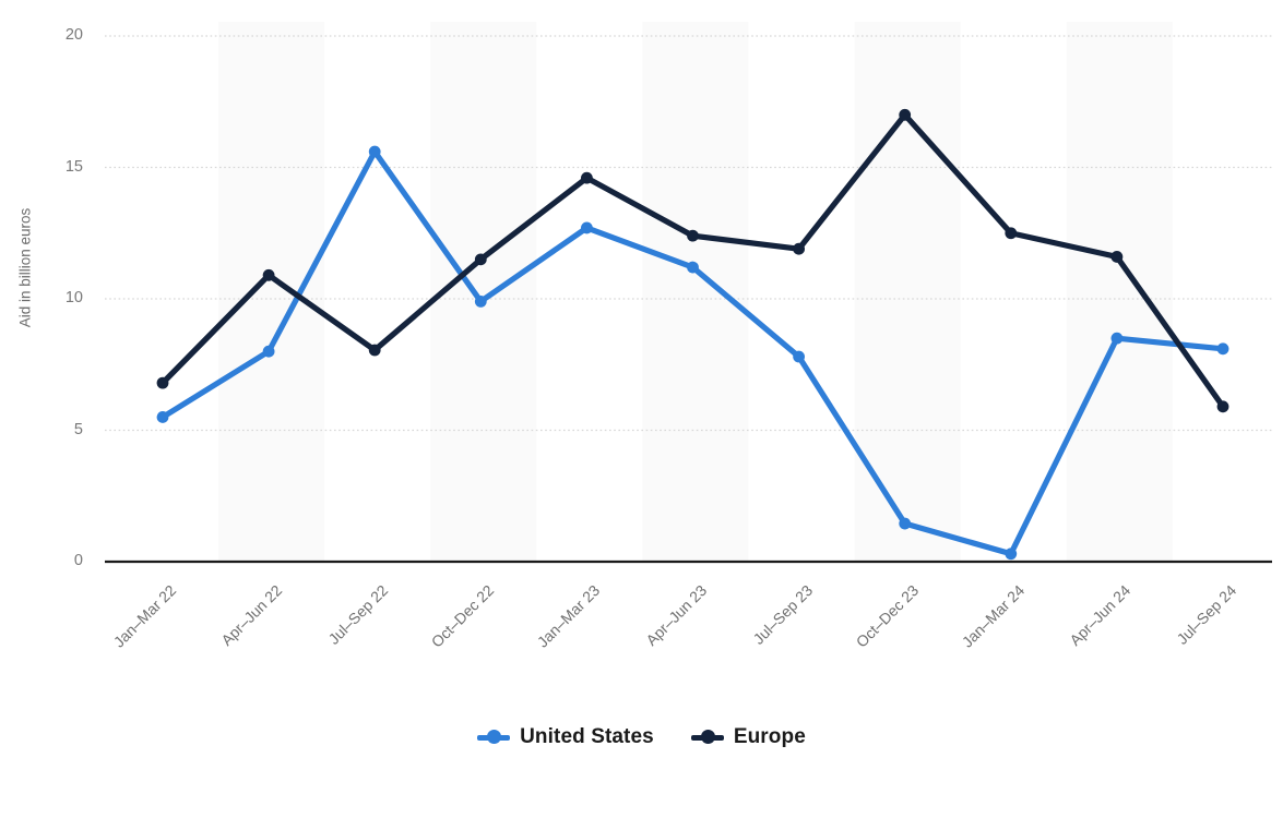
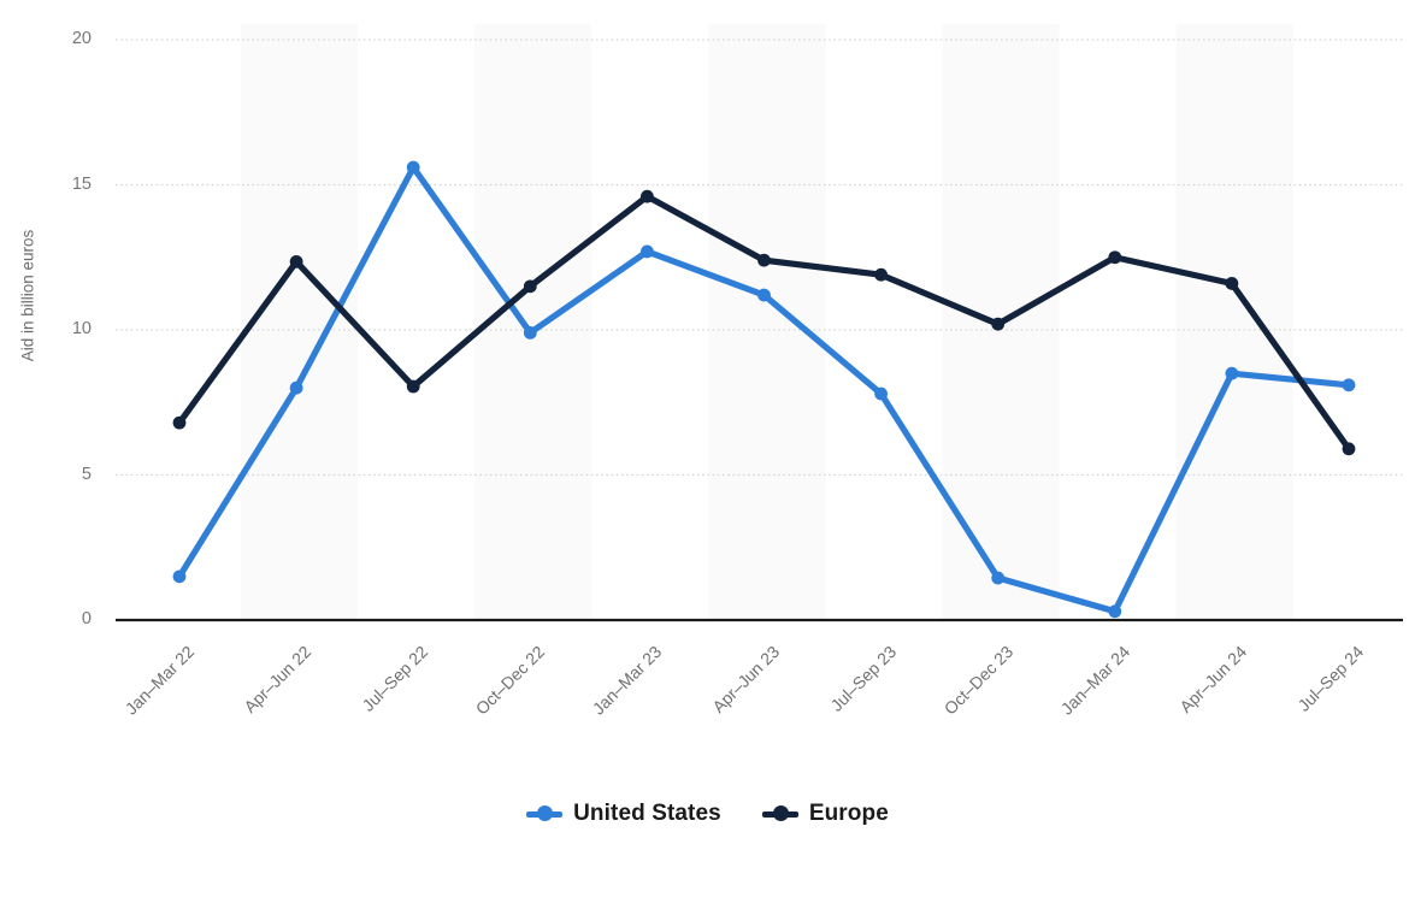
United States/Jan–Mar 22: 5.5 -> 1.5
Europe/Apr–Jun 22: 10.9 -> 12.3
Europe/Oct–Dec 23: 17.0 -> 10.2
